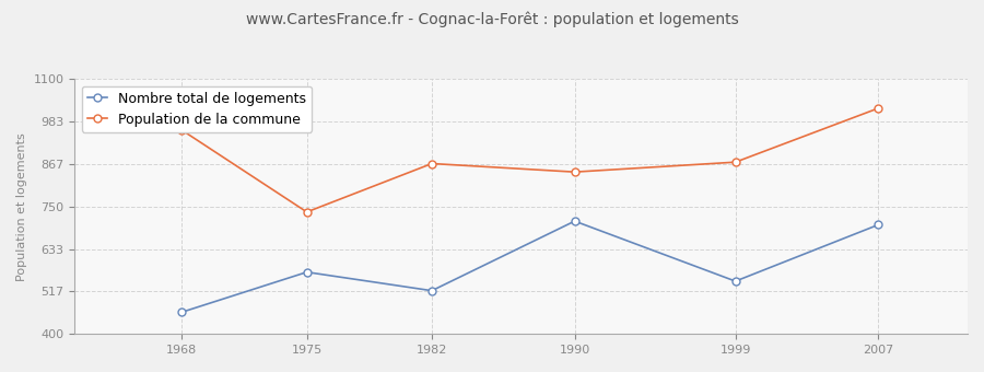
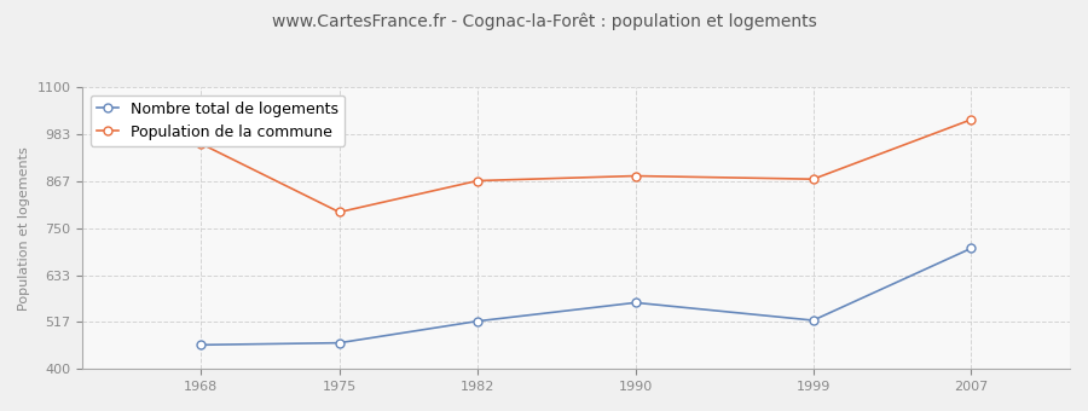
Nombre total de logements/1975: 570 -> 465
Population de la commune/1975: 735 -> 790
Nombre total de logements/1990: 710 -> 565
Population de la commune/1990: 845 -> 880
Nombre total de logements/1999: 545 -> 521
